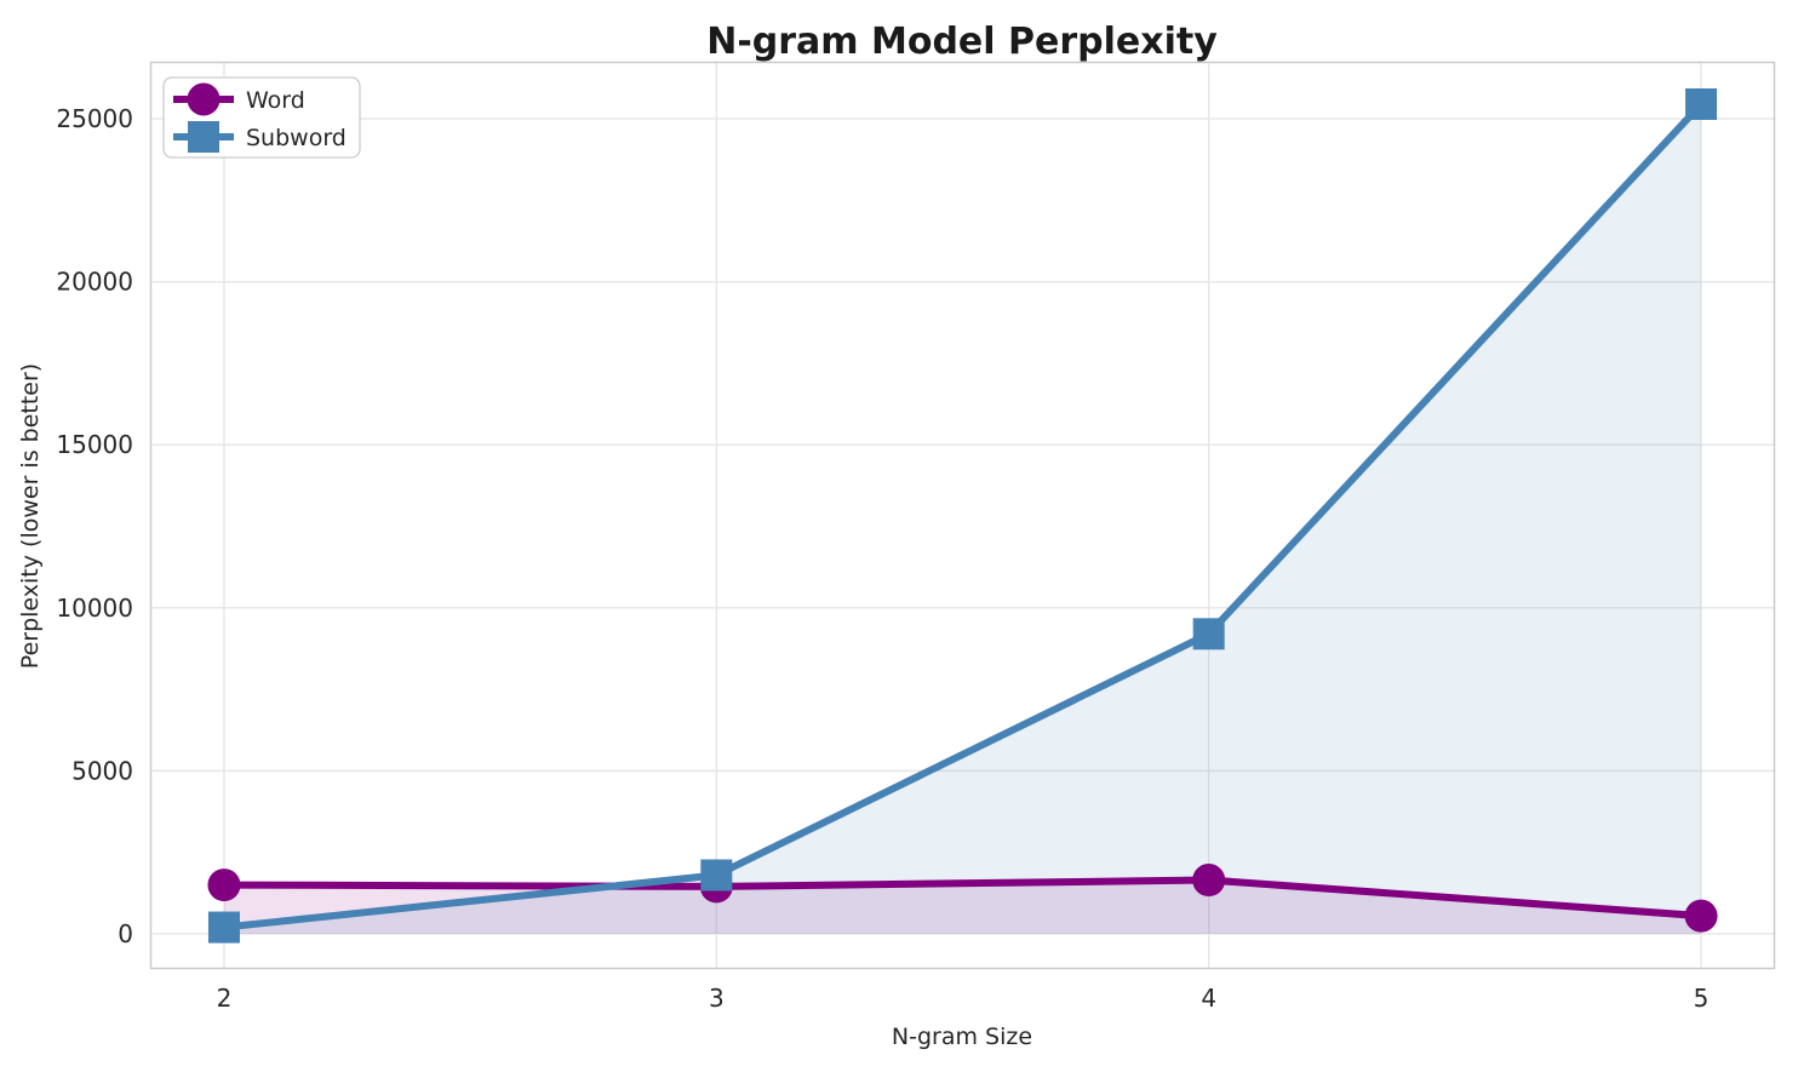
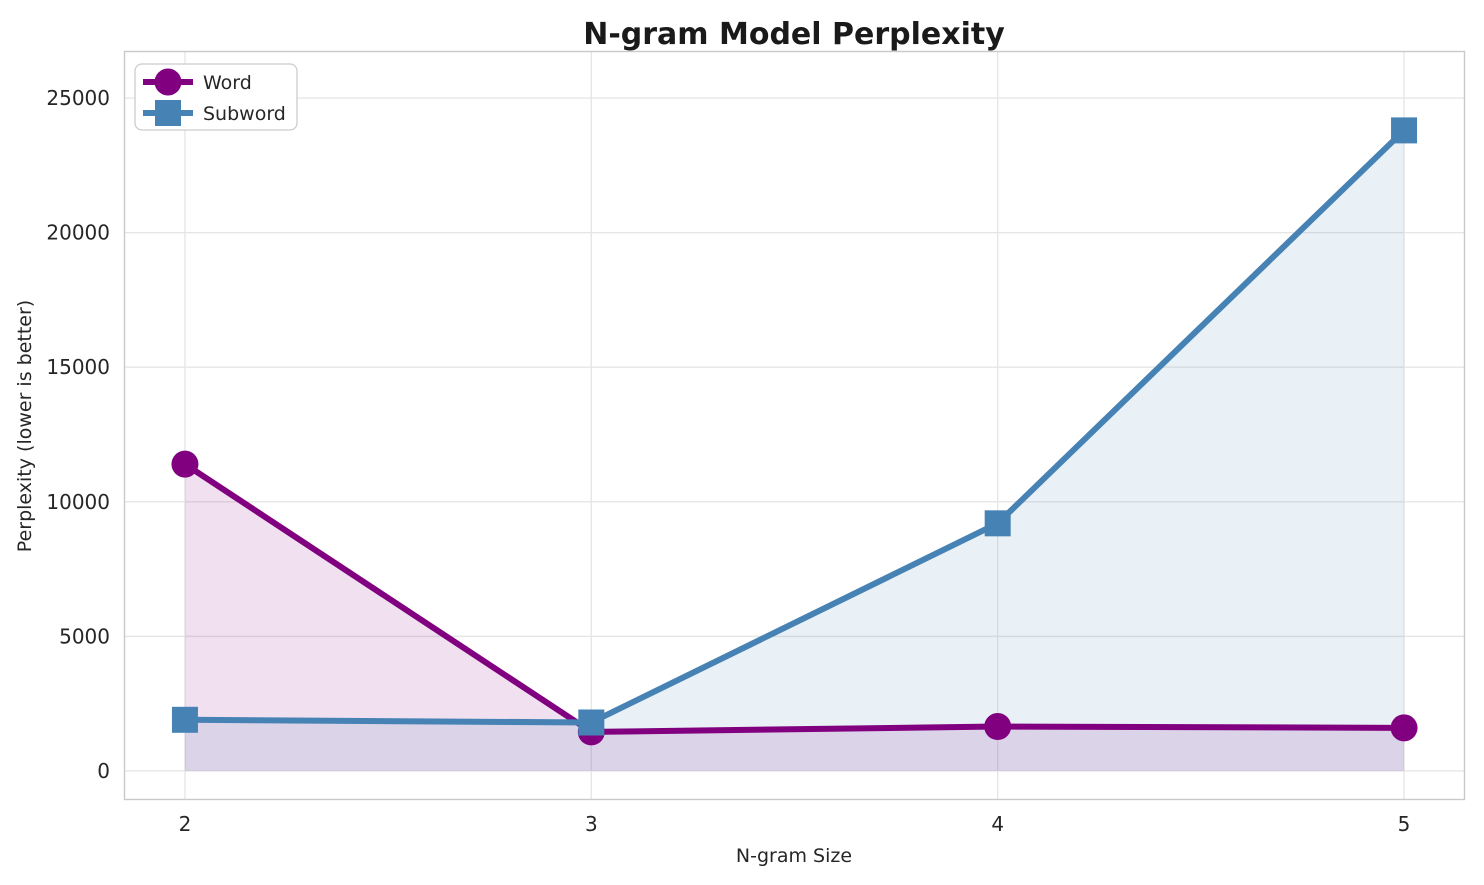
Word/2: 1500 -> 11400
Subword/2: 200 -> 1900
Word/5: 600 -> 1600
Subword/5: 25400 -> 23800
